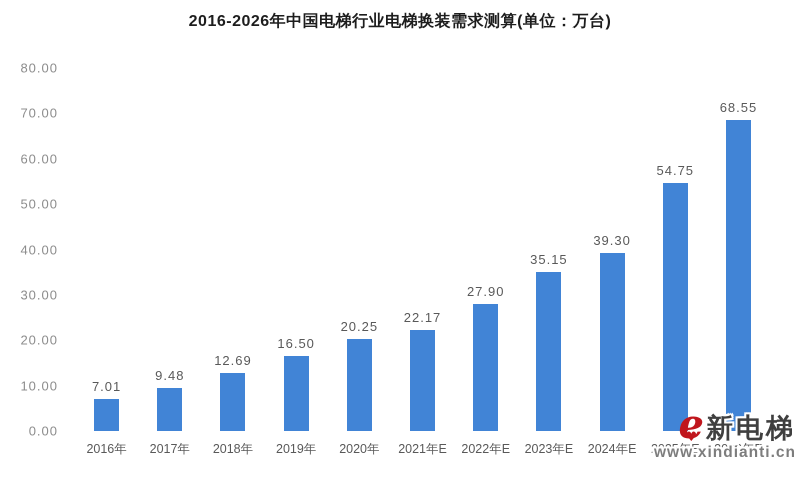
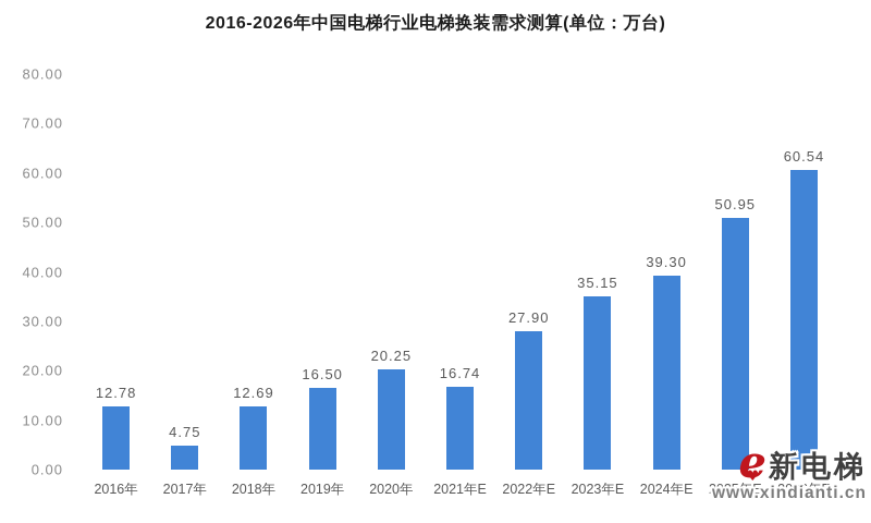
2016年: 7.01 -> 12.78
2017年: 9.48 -> 4.75
2021年E: 22.17 -> 16.74
2025年E: 54.75 -> 50.95
2026年E: 68.55 -> 60.54
